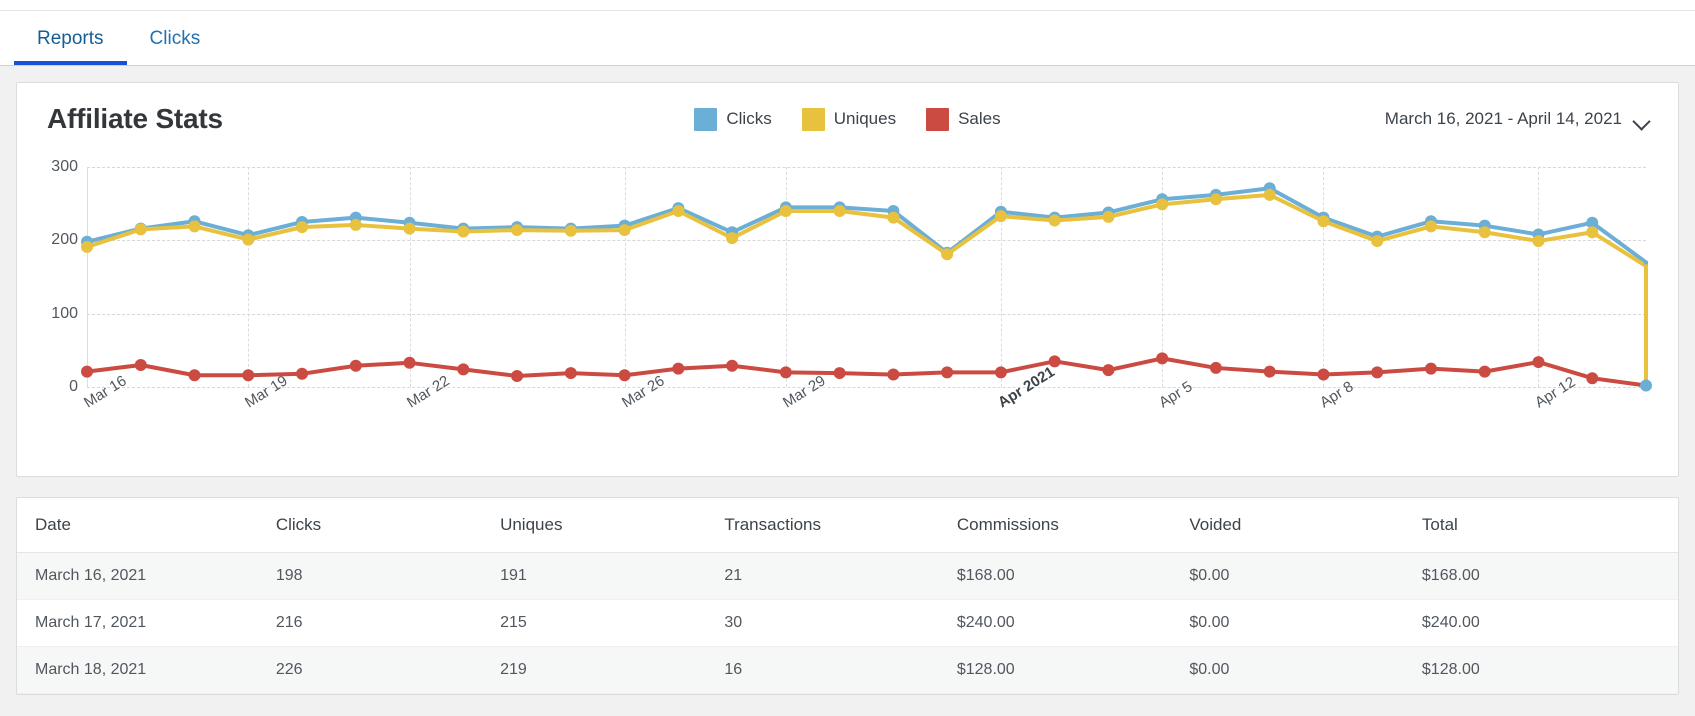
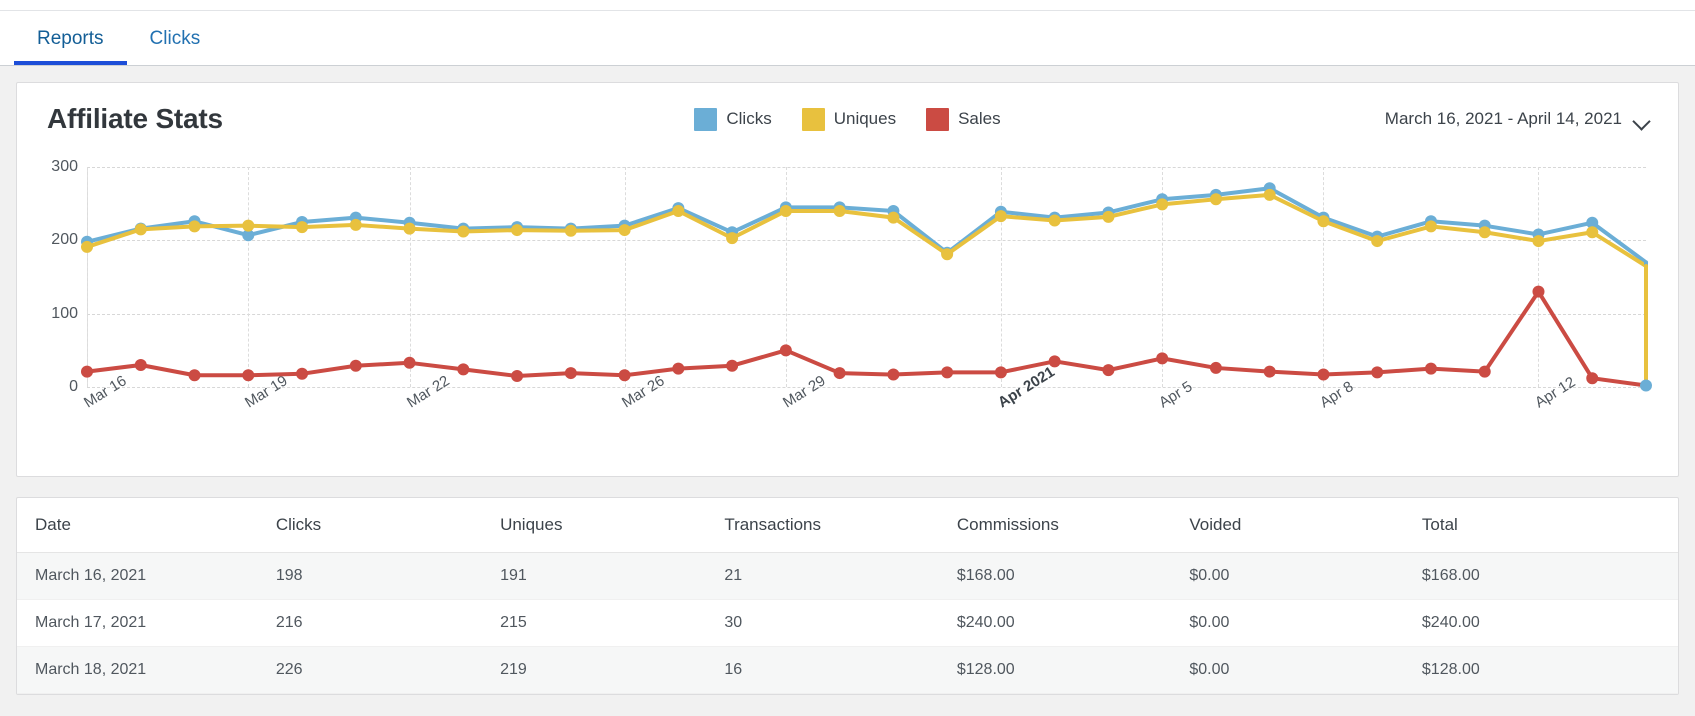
Uniques/Mar 19: 200 -> 220
Sales/Mar 29: 20 -> 50
Sales/Apr 12: 30 -> 130
